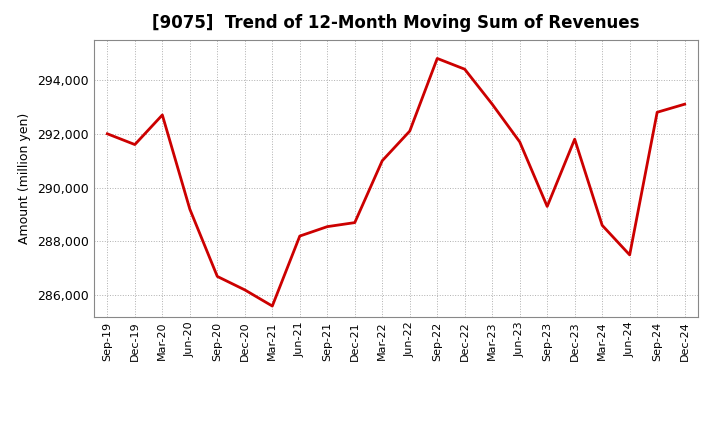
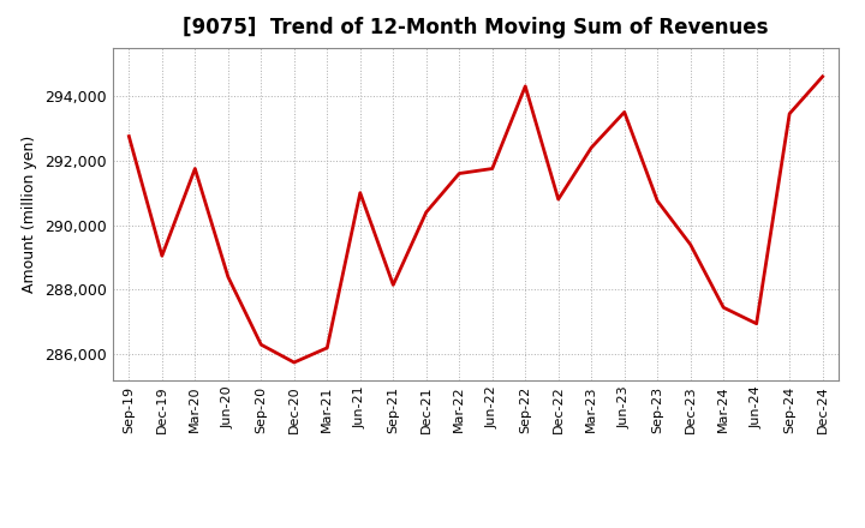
Sep-19: 292,000 -> 292,750
Dec-19: 291,600 -> 289,050
Mar-20: 292,700 -> 291,750
Jun-20: 289,200 -> 288,400
Sep-20: 286,700 -> 286,300
Dec-20: 286,200 -> 285,750
Mar-21: 285,600 -> 286,200
Jun-21: 288,200 -> 291,000
Sep-21: 288,550 -> 288,150
Dec-21: 288,700 -> 290,400
Mar-22: 291,000 -> 291,600
Jun-22: 292,100 -> 291,750
Sep-22: 294,800 -> 294,300
Dec-22: 294,400 -> 290,800
Mar-23: 293,100 -> 292,400
Jun-23: 291,700 -> 293,500
Sep-23: 289,300 -> 290,750
Dec-23: 291,800 -> 289,400
Mar-24: 288,600 -> 287,450
Jun-24: 287,500 -> 286,950
Sep-24: 292,800 -> 293,450
Dec-24: 293,100 -> 294,600
